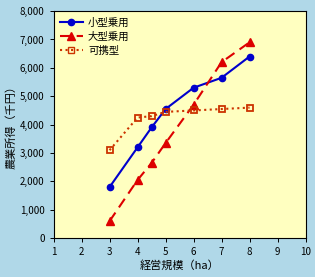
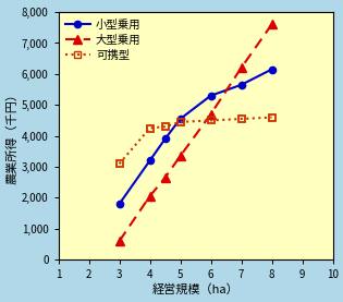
小型乗用/8: 6,400 -> 6,150
大型乗用/8: 6,900 -> 7,600
